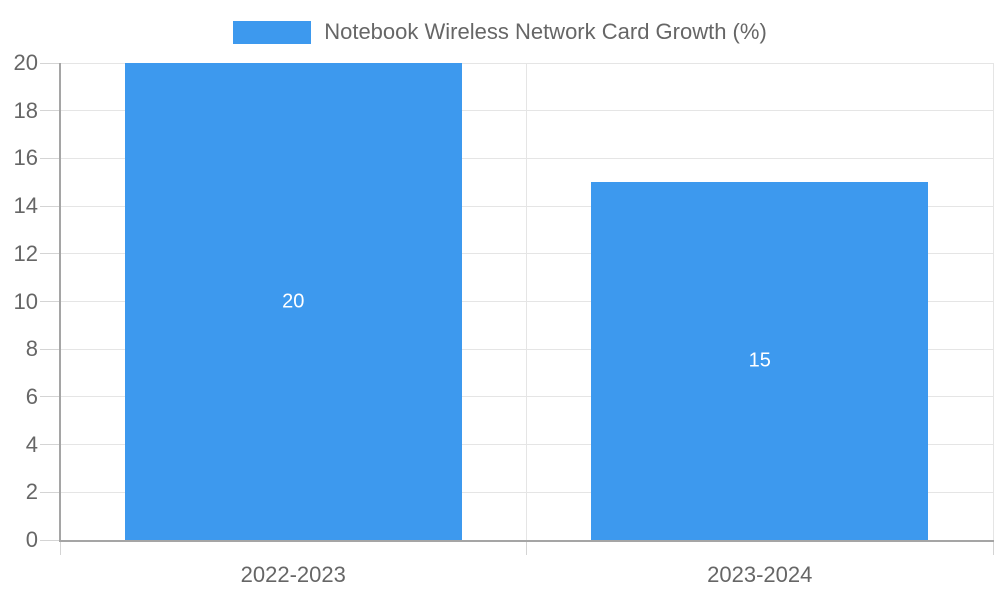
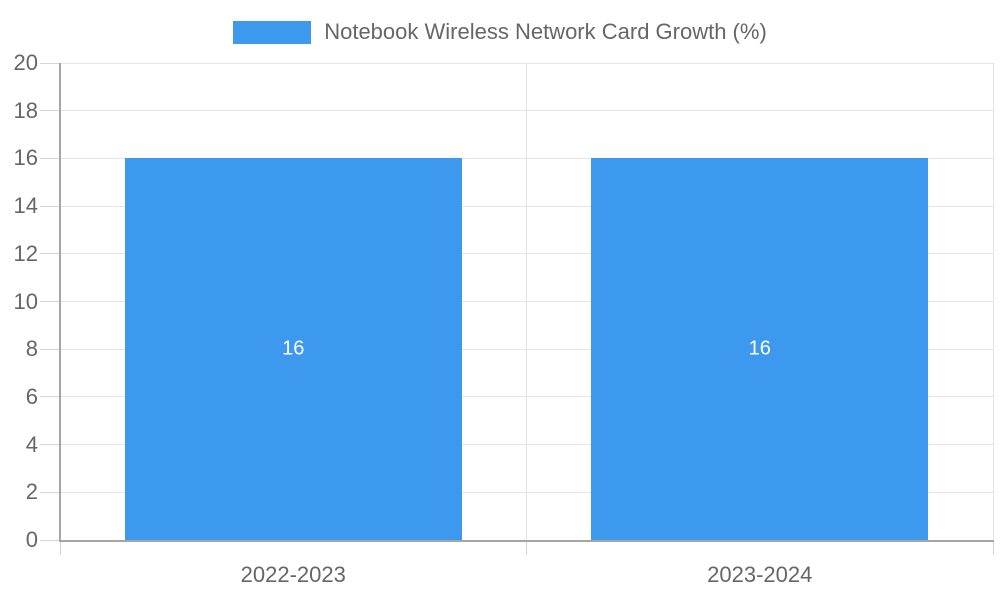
2022-2023: 20 -> 16
2023-2024: 15 -> 16
